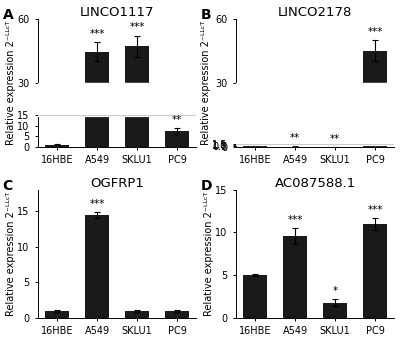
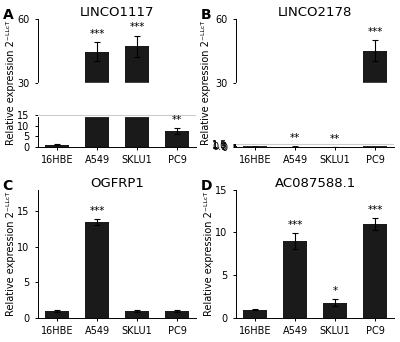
OGFRP1/A549: 14.4 -> 13.5
AC087588.1/16HBE: 5.0 -> 1.0
AC087588.1/A549: 9.6 -> 9.0
